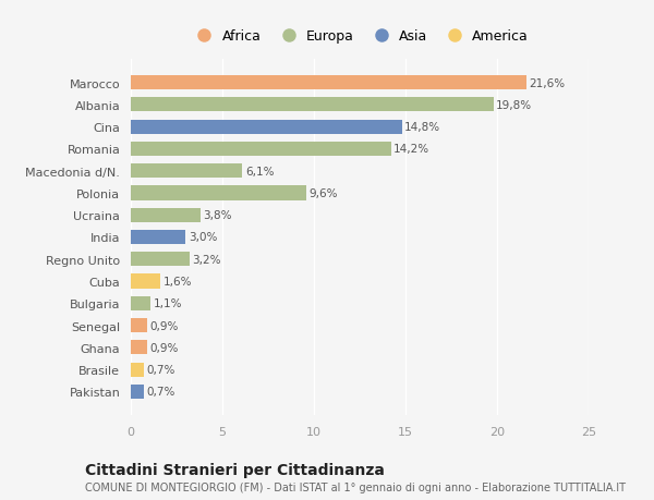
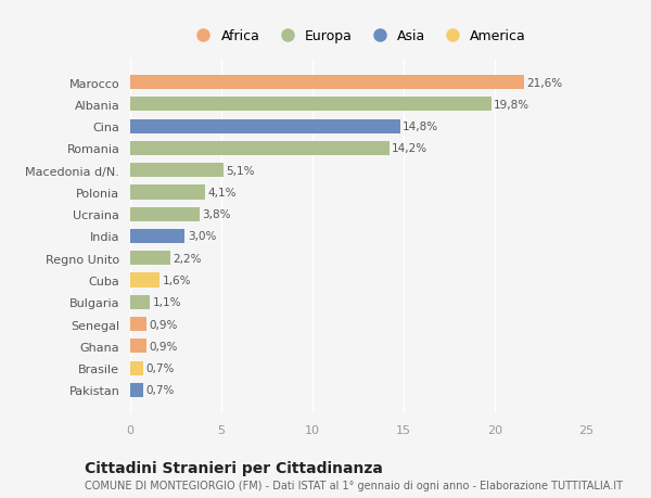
Macedonia d/N.: 6,1% -> 5,1%
Polonia: 9,6% -> 4,1%
Regno Unito: 3,2% -> 2,2%
